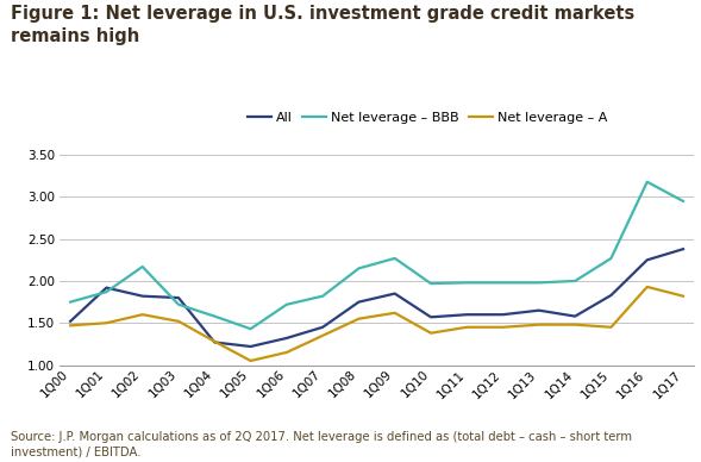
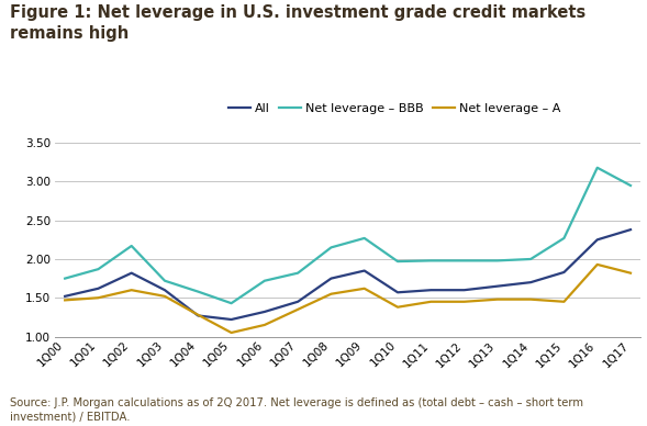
All/1Q01: 1.92 -> 1.62
All/1Q03: 1.80 -> 1.60
All/1Q14: 1.58 -> 1.70
